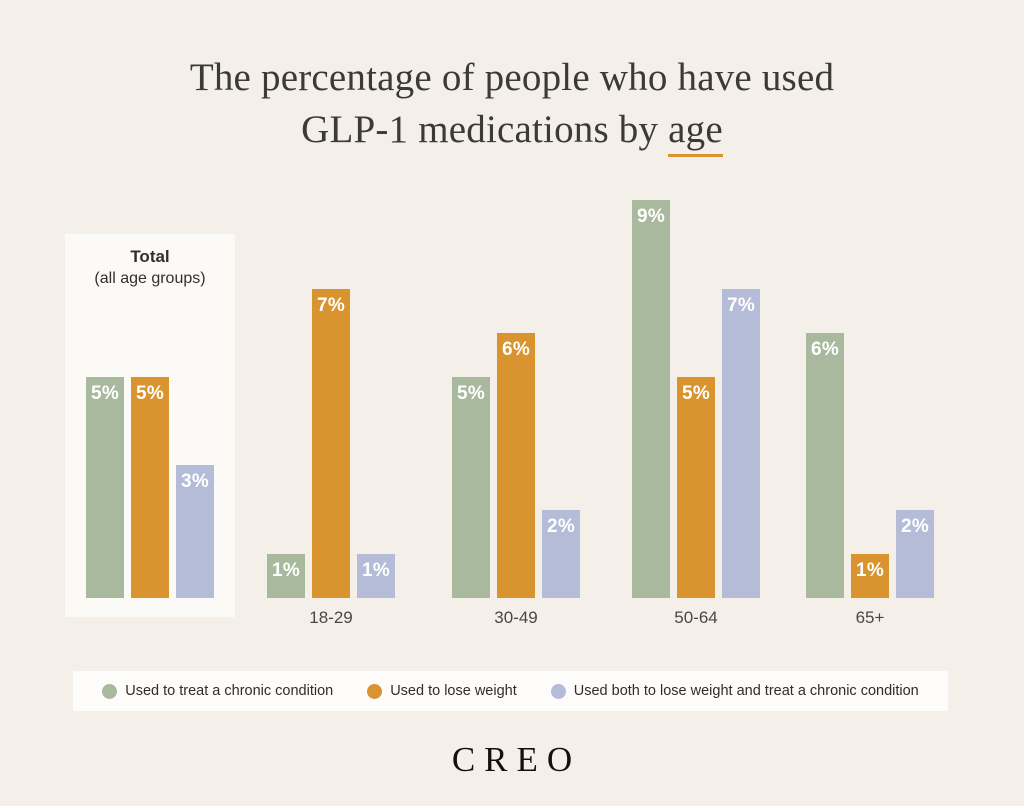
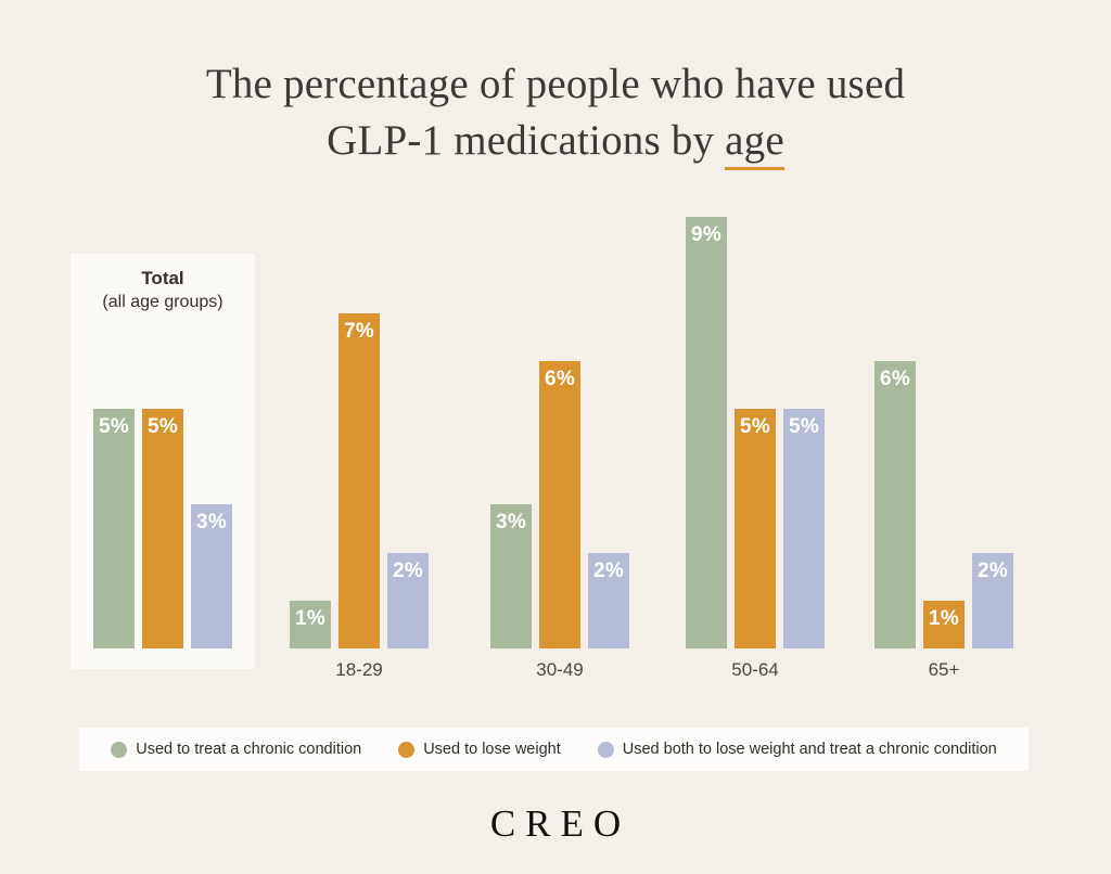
Used both to lose weight and treat a chronic condition/18-29: 1% -> 2%
Used to treat a chronic condition/30-49: 5% -> 3%
Used both to lose weight and treat a chronic condition/50-64: 7% -> 5%
